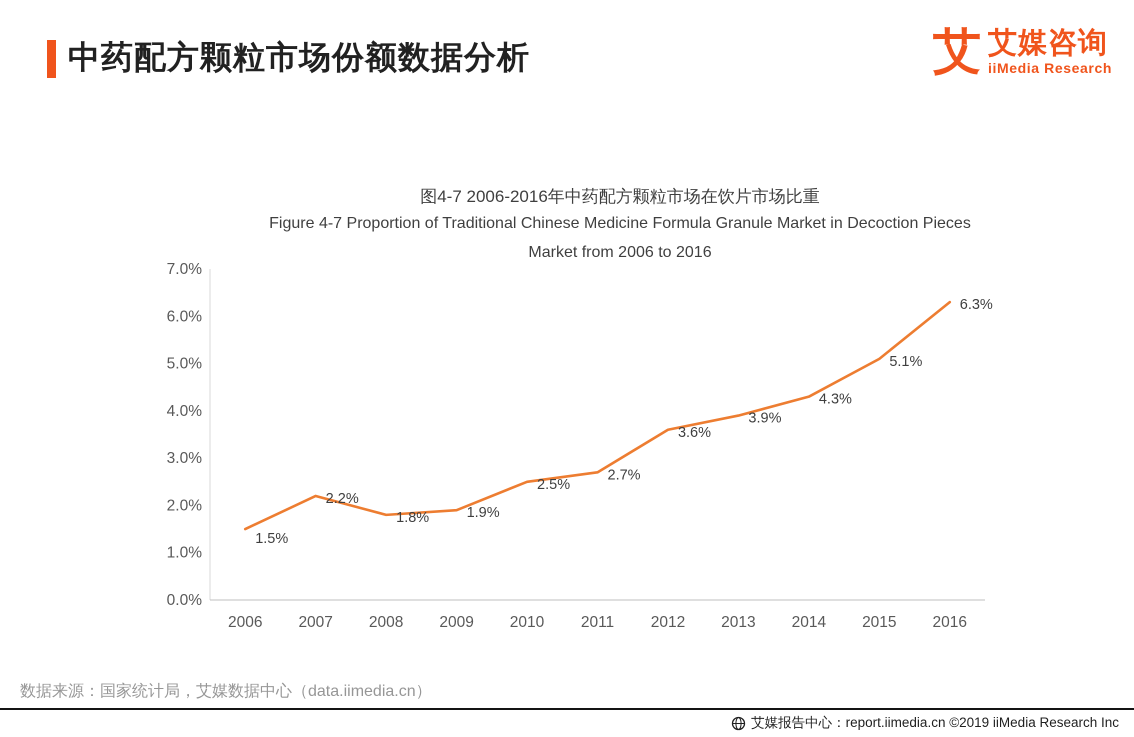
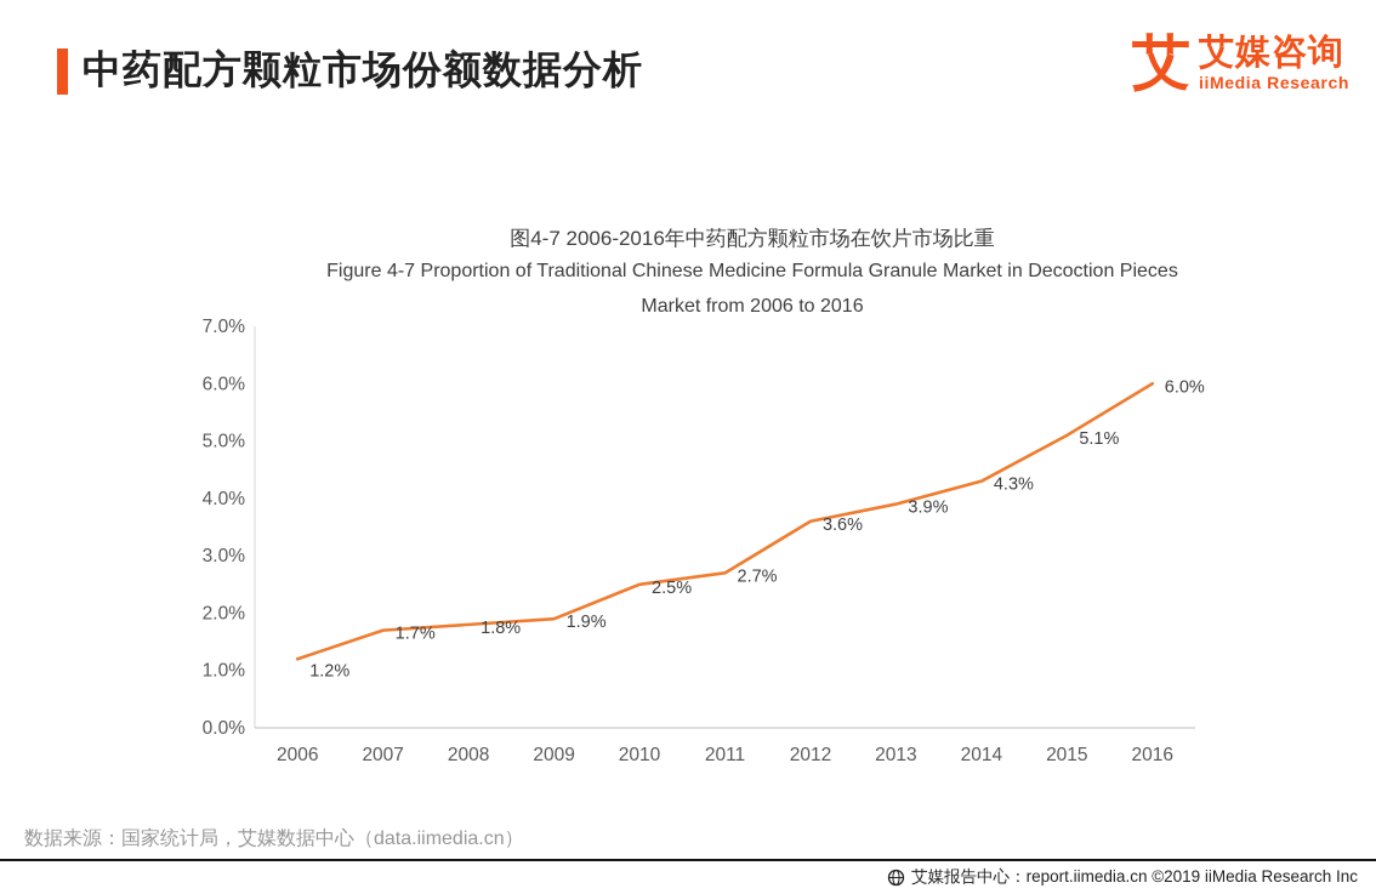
2006: 1.5% -> 1.2%
2007: 2.2% -> 1.7%
2016: 6.3% -> 6.0%
